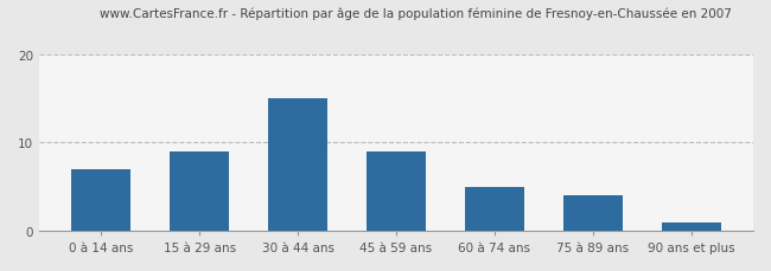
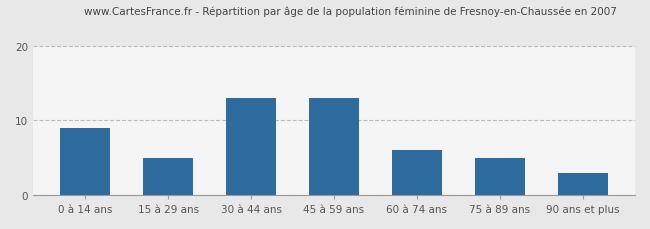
0 à 14 ans: 7 -> 9
15 à 29 ans: 9 -> 5
30 à 44 ans: 15 -> 13
45 à 59 ans: 9 -> 13
60 à 74 ans: 5 -> 6
75 à 89 ans: 4 -> 5
90 ans et plus: 1 -> 3
